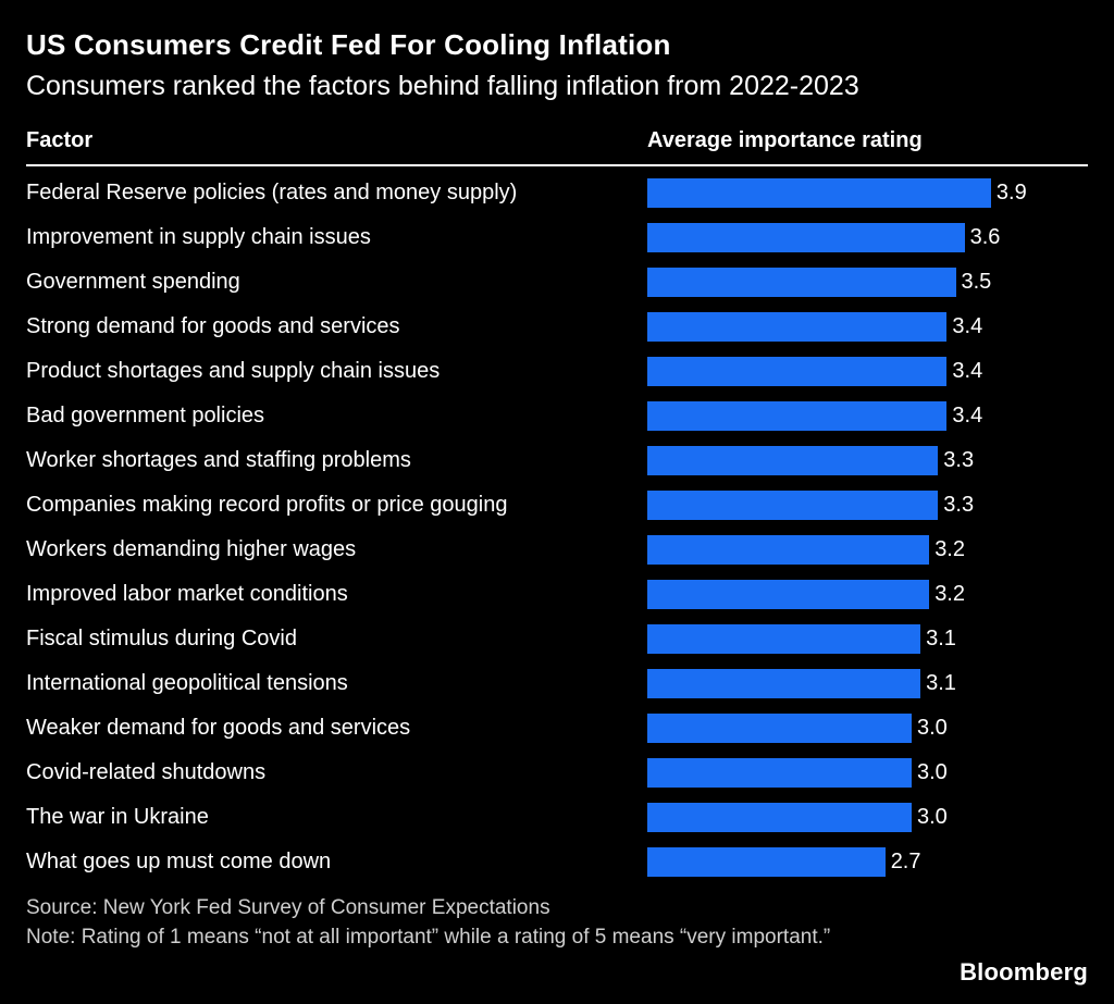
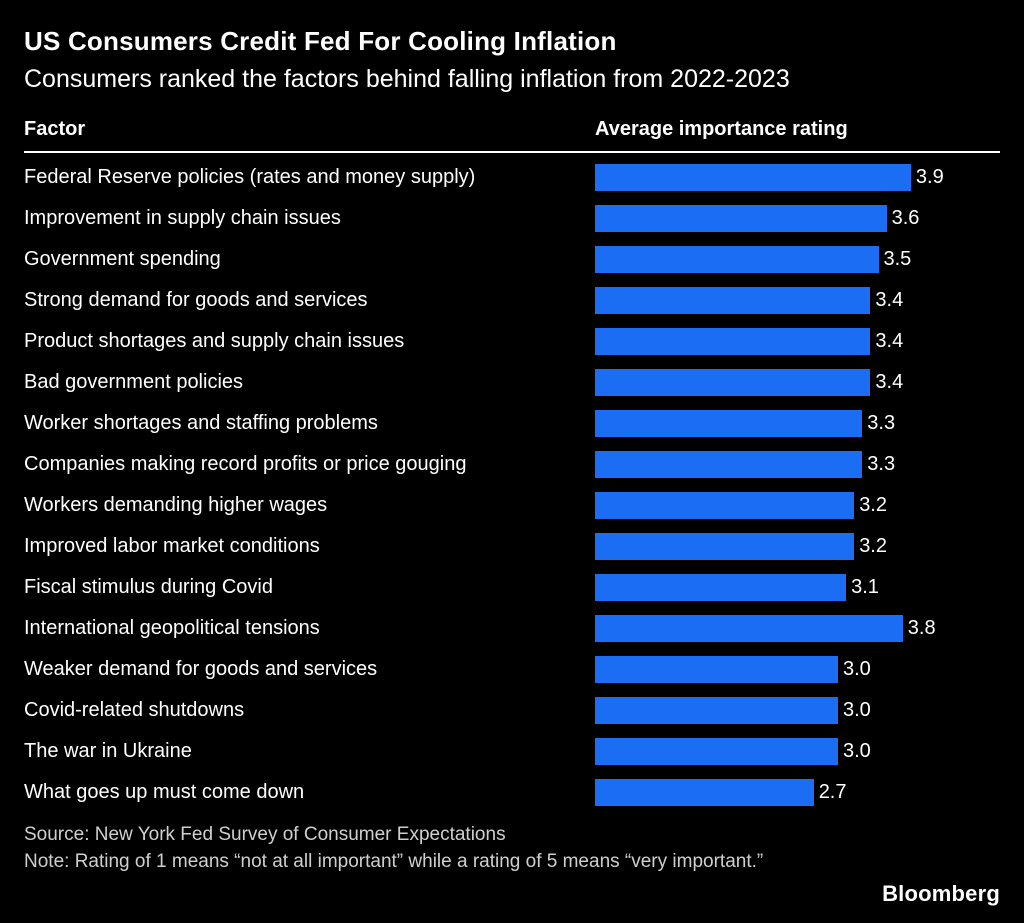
International geopolitical tensions: 3.1 -> 3.8
